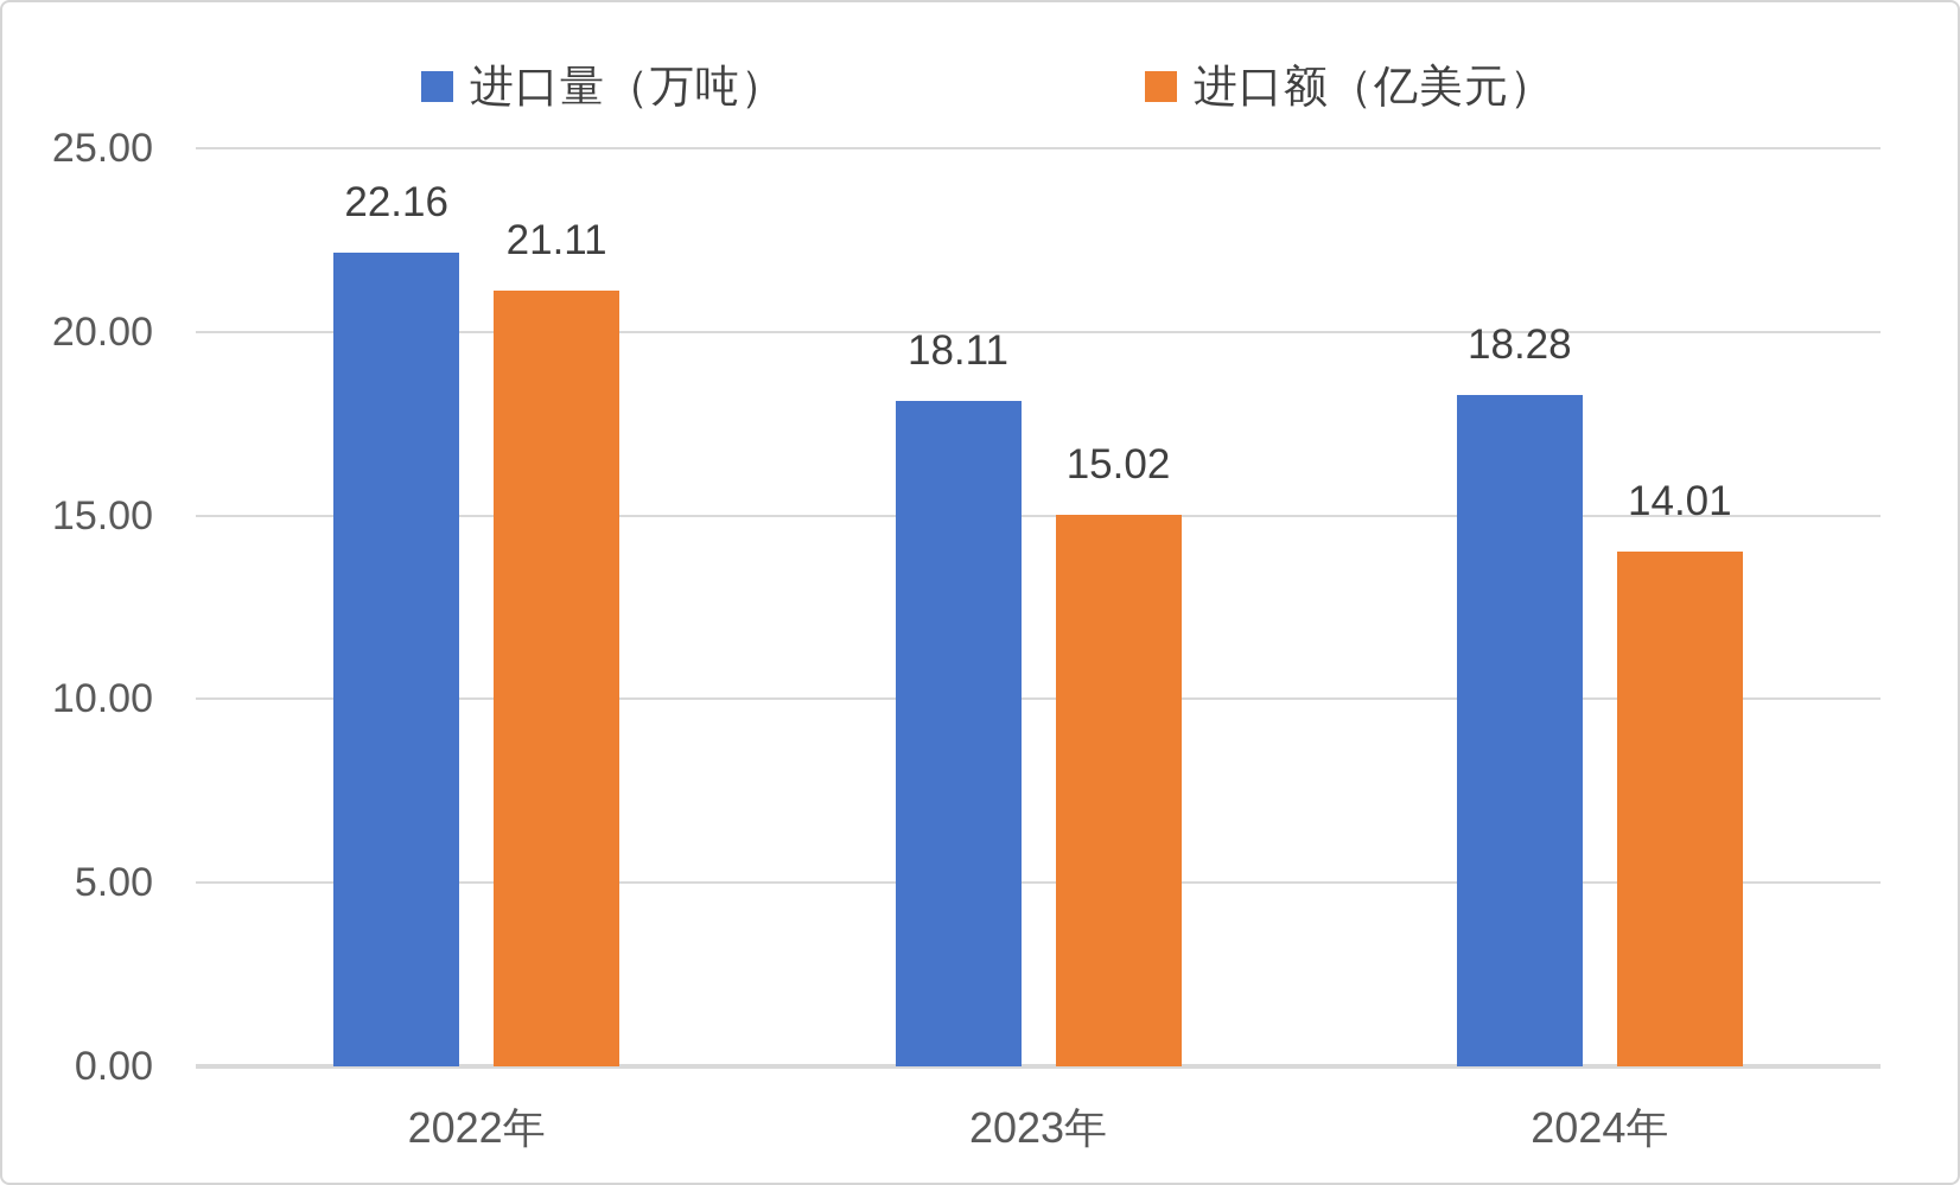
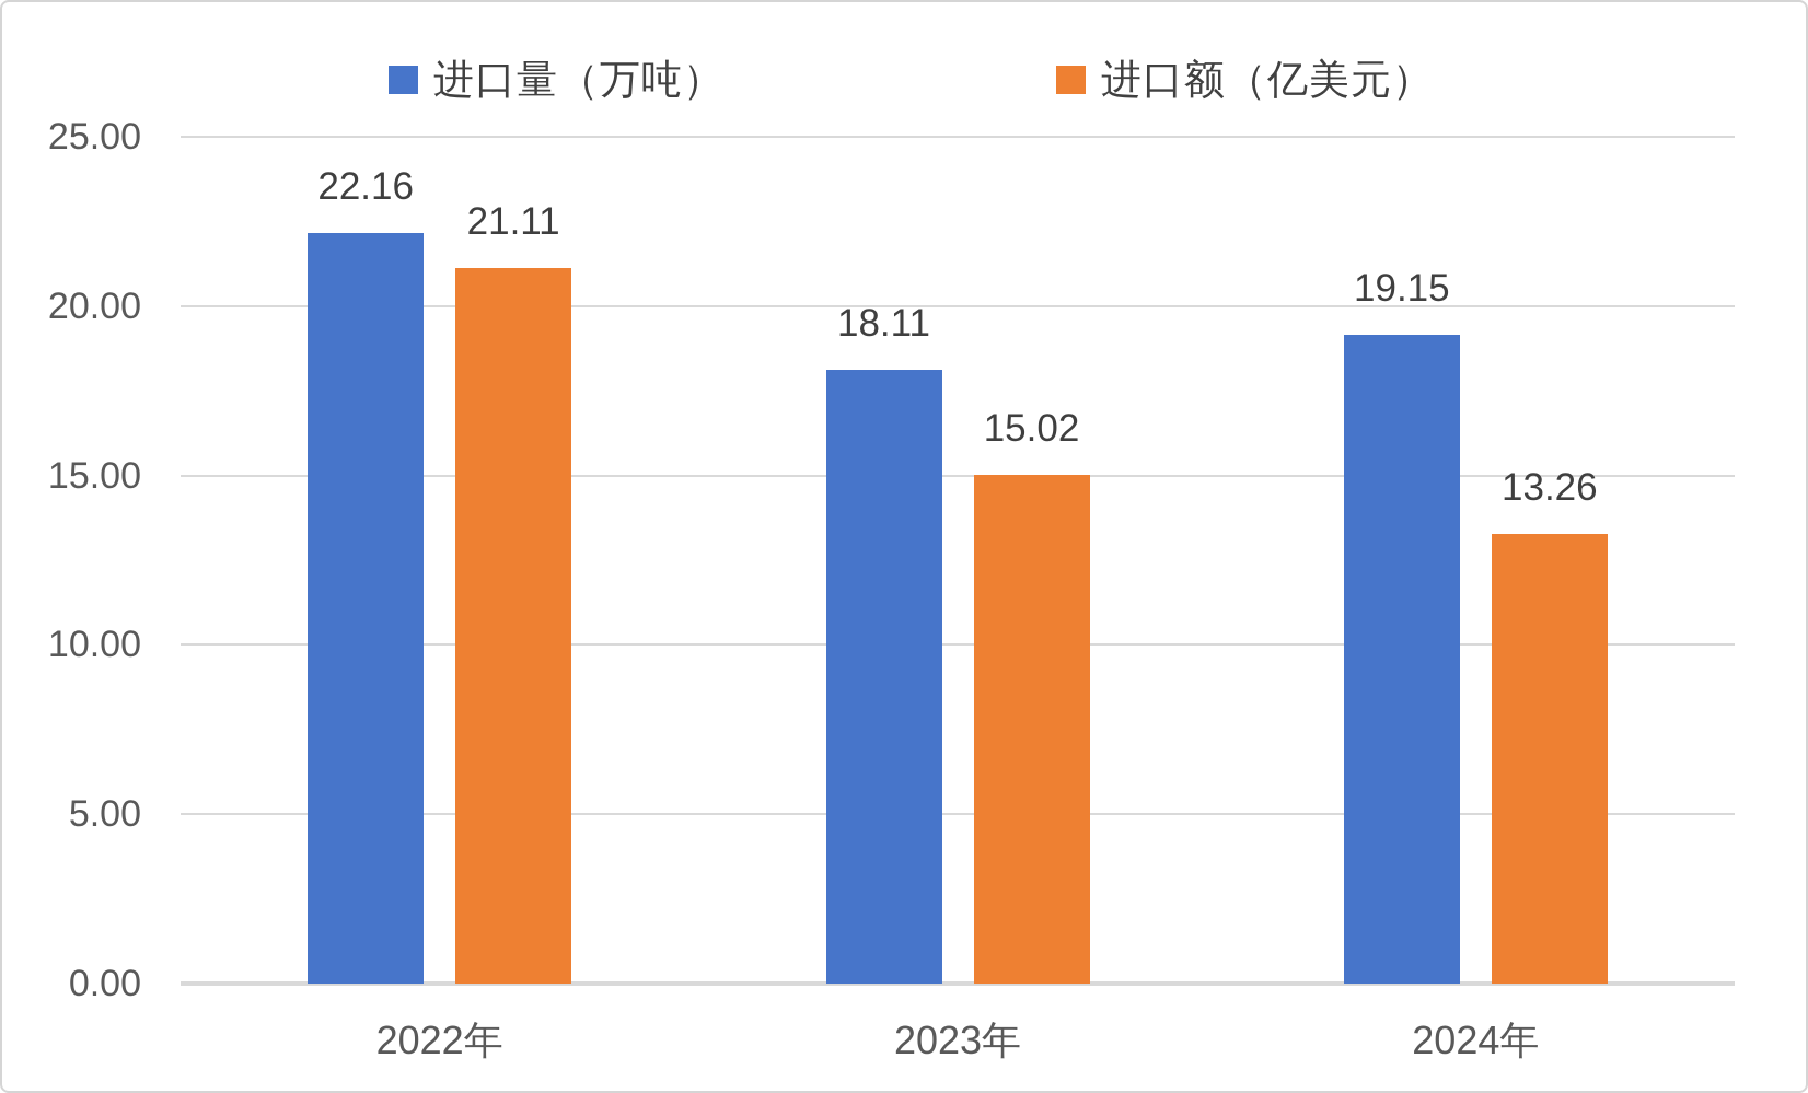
进口量（万吨）/2024年: 18.28 -> 19.15
进口额（亿美元）/2024年: 14.01 -> 13.26
